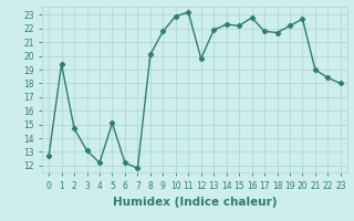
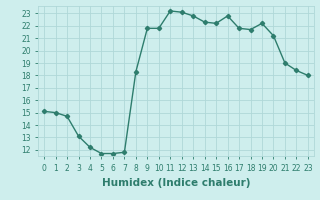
0: 12.7 -> 15.1
1: 19.4 -> 15.0
5: 15.1 -> 11.7
6: 12.2 -> 11.7
8: 20.1 -> 18.3
10: 22.9 -> 21.8
12: 19.8 -> 23.1
13: 21.9 -> 22.8
20: 22.7 -> 21.2
